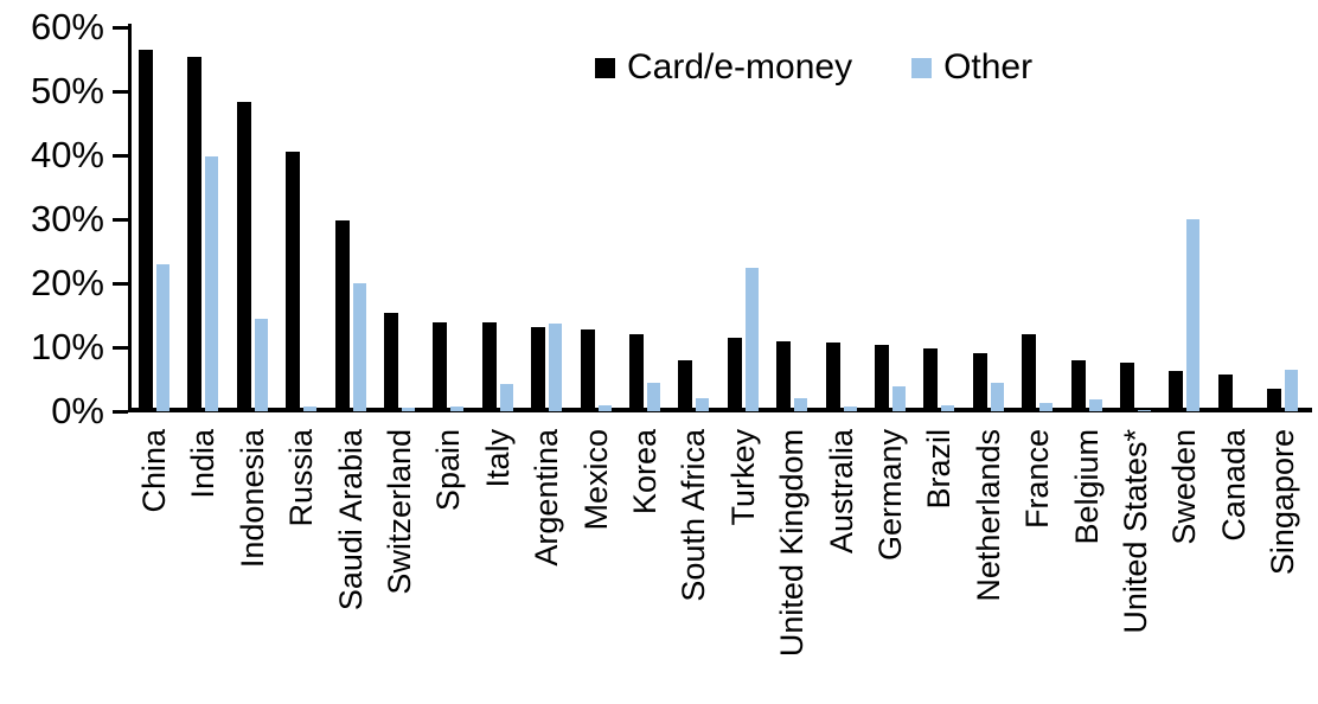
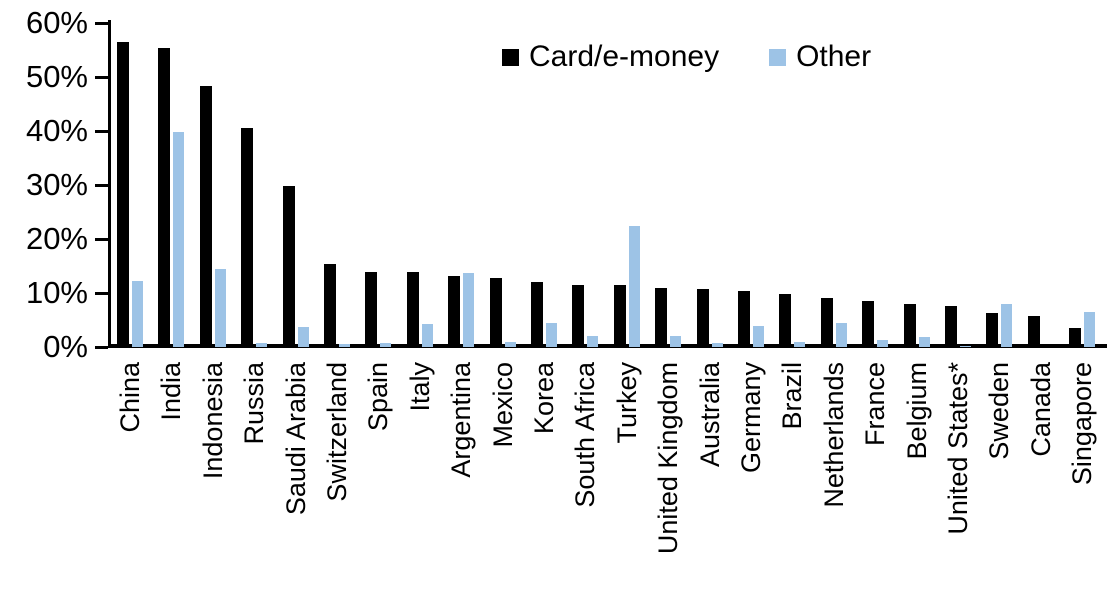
Other/China: 23% -> 12%
Other/Saudi Arabia: 20% -> 4%
Card/e-money/South Africa: 8% -> 12%
Card/e-money/France: 12% -> 8%
Other/Sweden: 30% -> 8%
